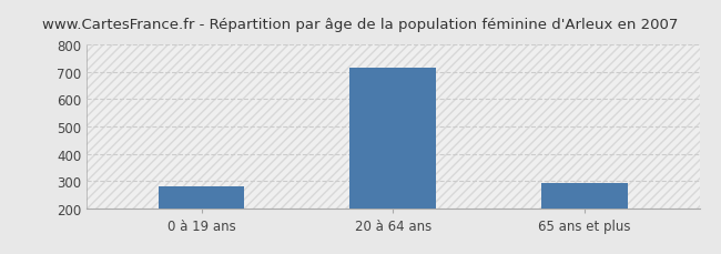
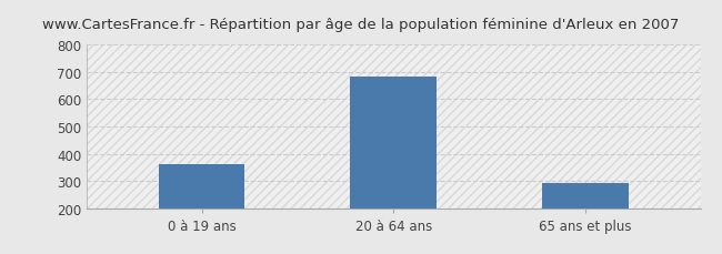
0 à 19 ans: 280 -> 360
20 à 64 ans: 715 -> 685
